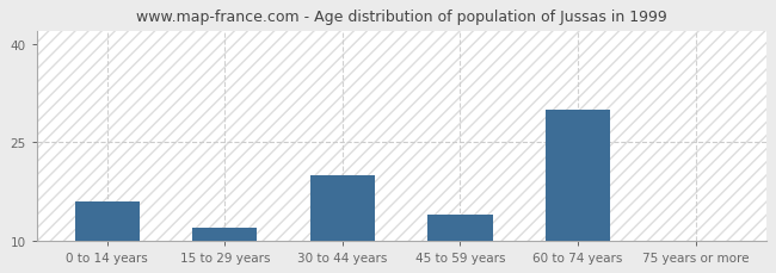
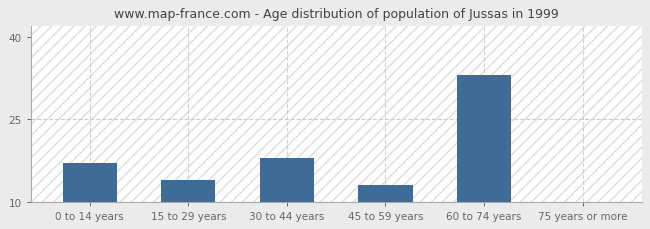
0 to 14 years: 16 -> 17
15 to 29 years: 12 -> 14
30 to 44 years: 20 -> 18
45 to 59 years: 14 -> 13
60 to 74 years: 30 -> 33
